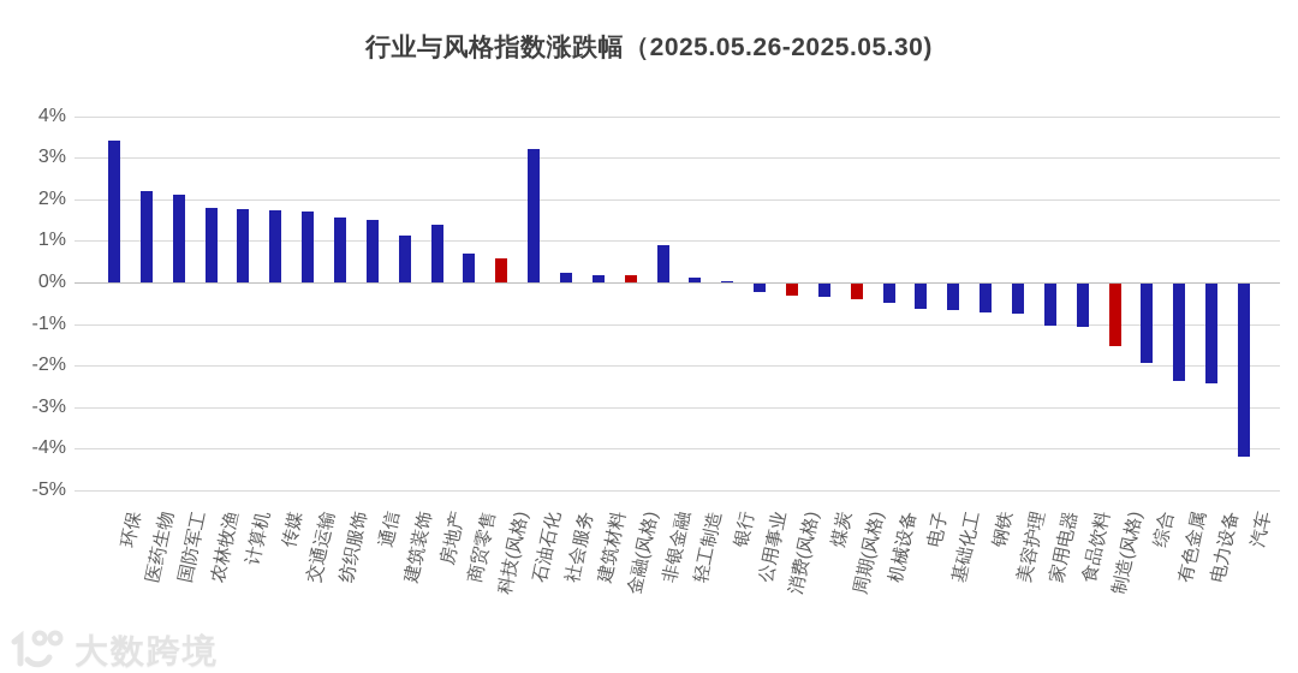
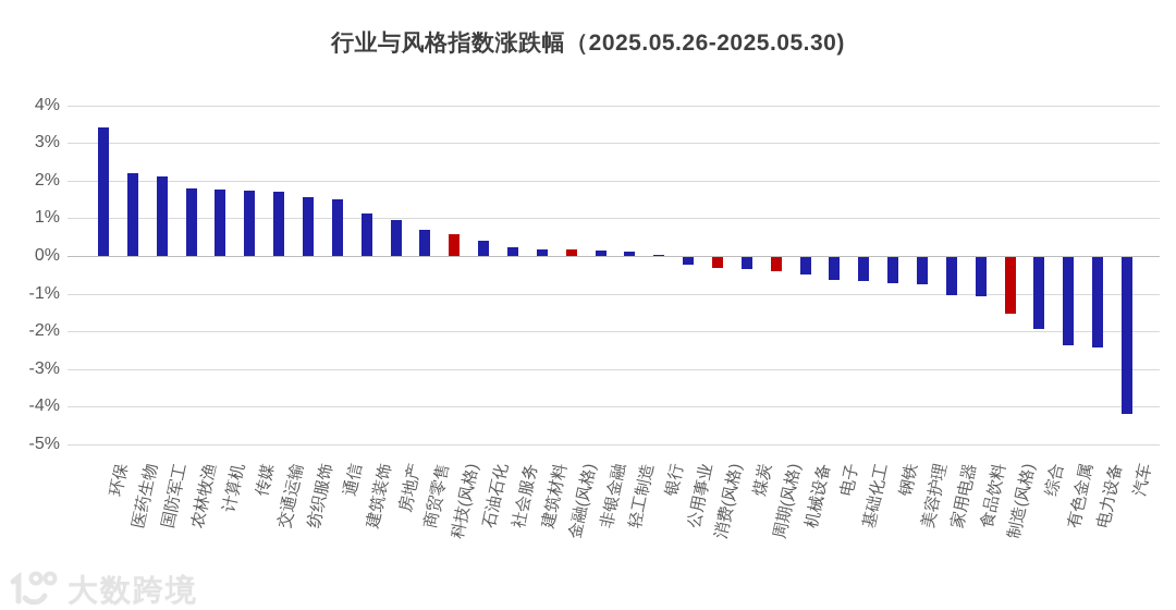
房地产: 1.4% -> 0.9%
石油石化: 3.2% -> 0.4%
非银金融: 0.9% -> 0.1%
